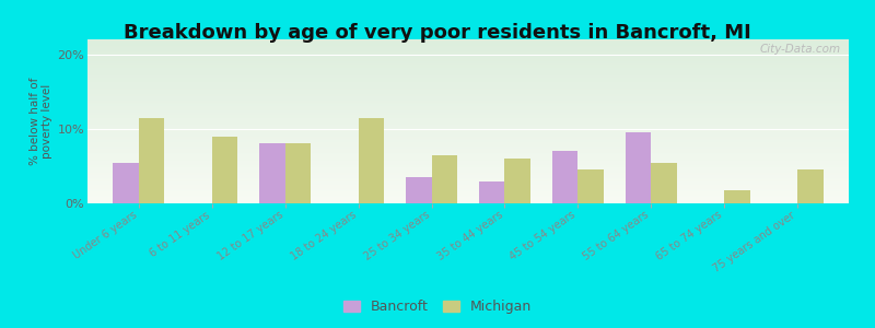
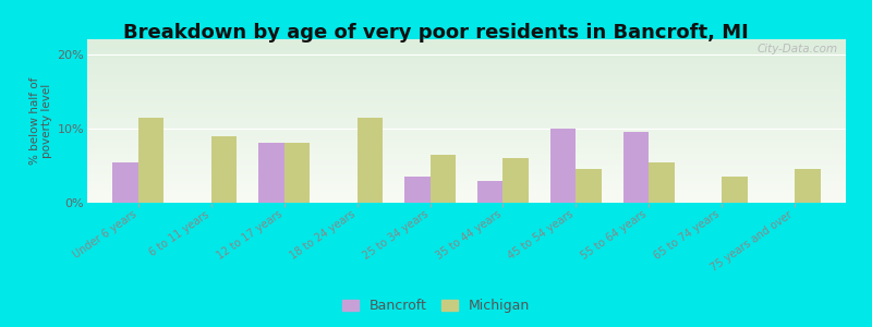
Bancroft/45 to 54 years: 7.0% -> 10.0%
Michigan/65 to 74 years: 1.8% -> 3.5%
